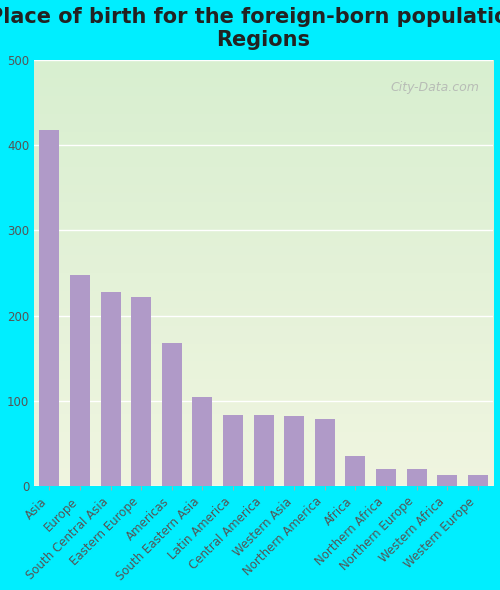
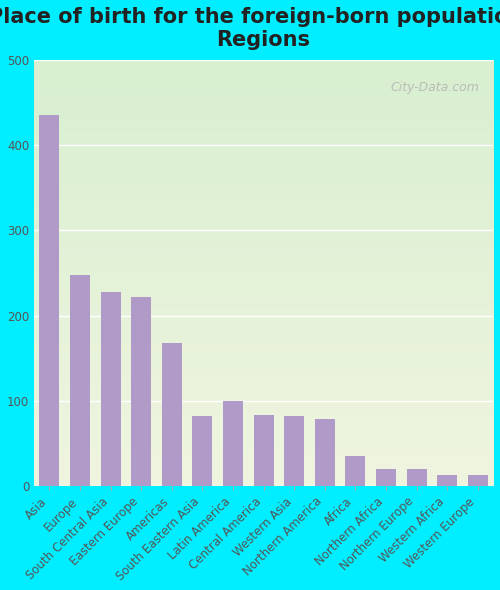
Asia: 418 -> 436
South Eastern Asia: 104 -> 82
Latin America: 83 -> 100
